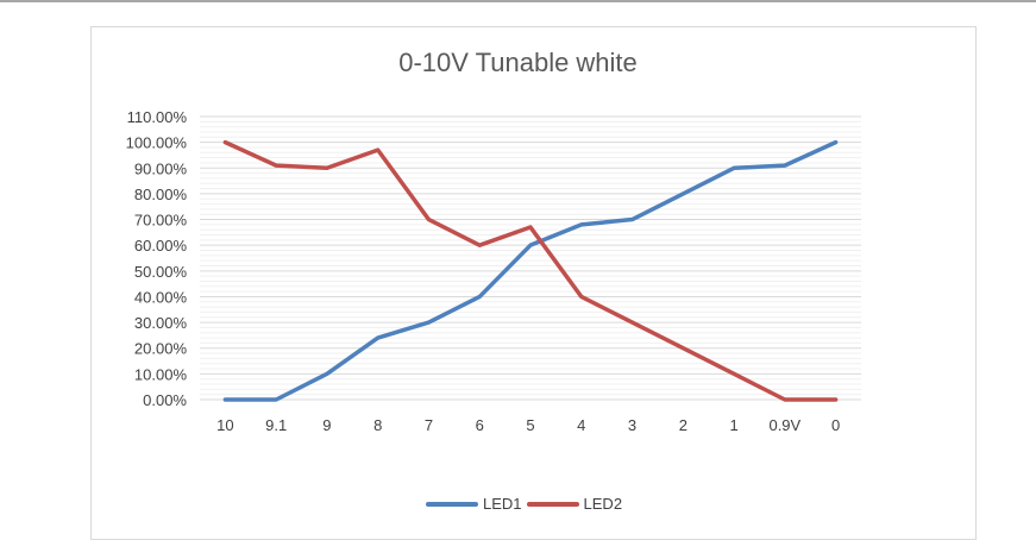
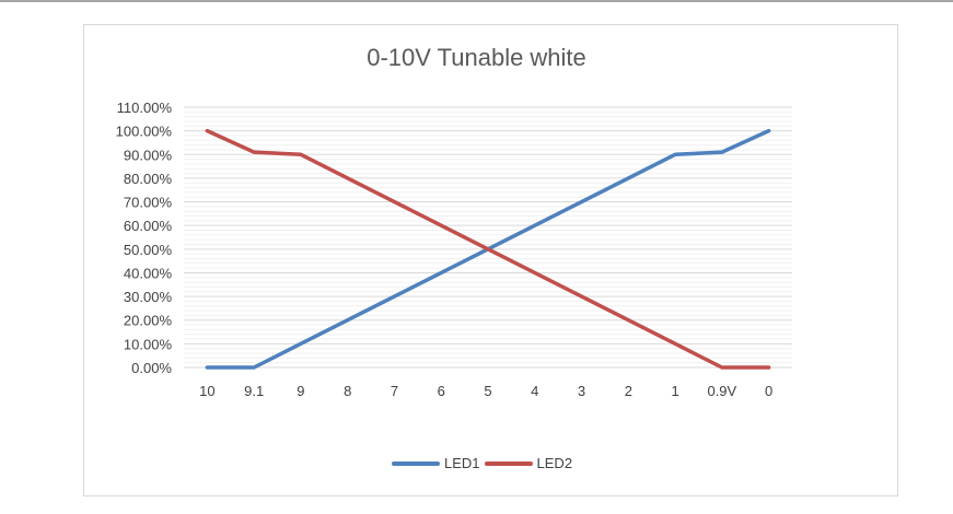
LED1/8: 24% -> 20%
LED2/8: 97% -> 80%
LED1/5: 60% -> 50%
LED2/5: 67% -> 50%
LED1/4: 68% -> 60%
